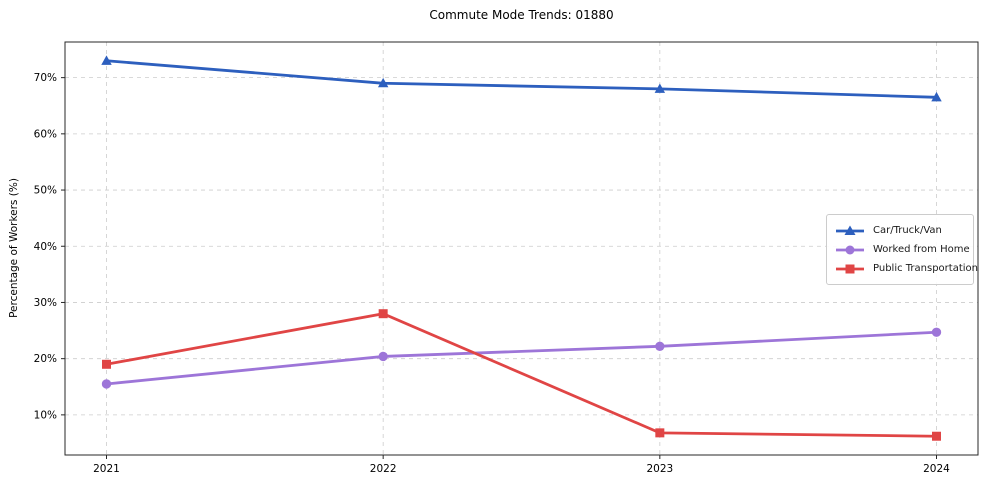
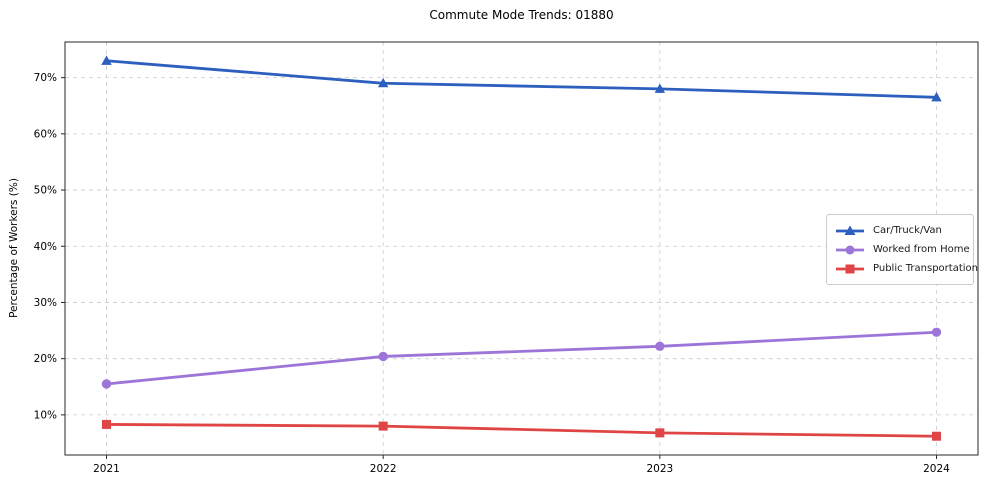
Public Transportation/2021: 19% -> 8%
Public Transportation/2022: 28% -> 8%
